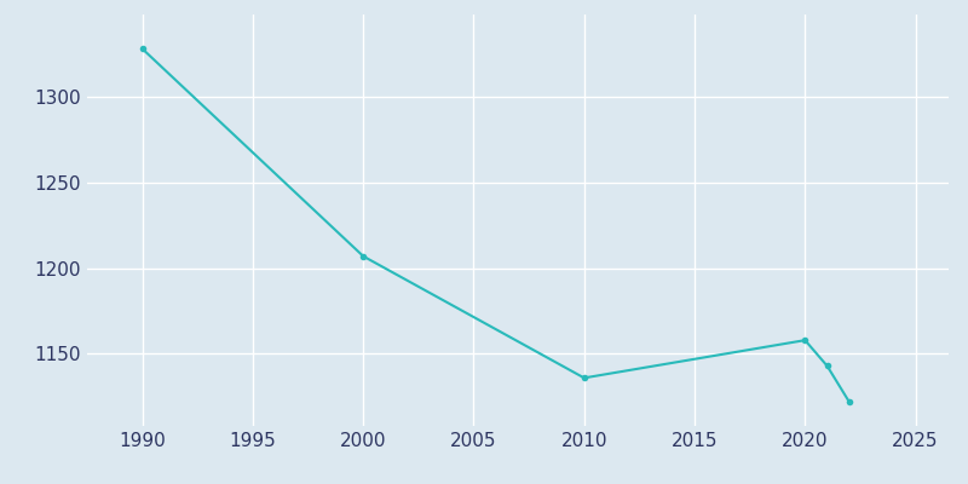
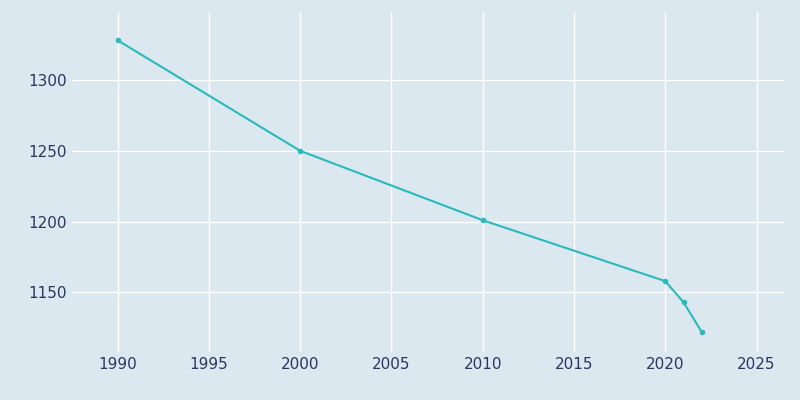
2000: 1207 -> 1250
2010: 1136 -> 1201
